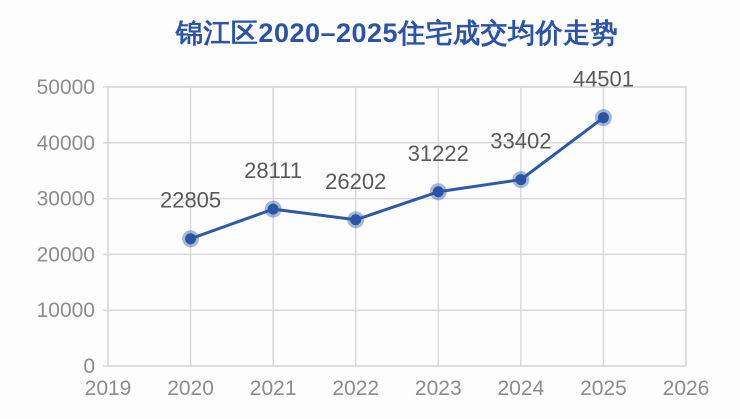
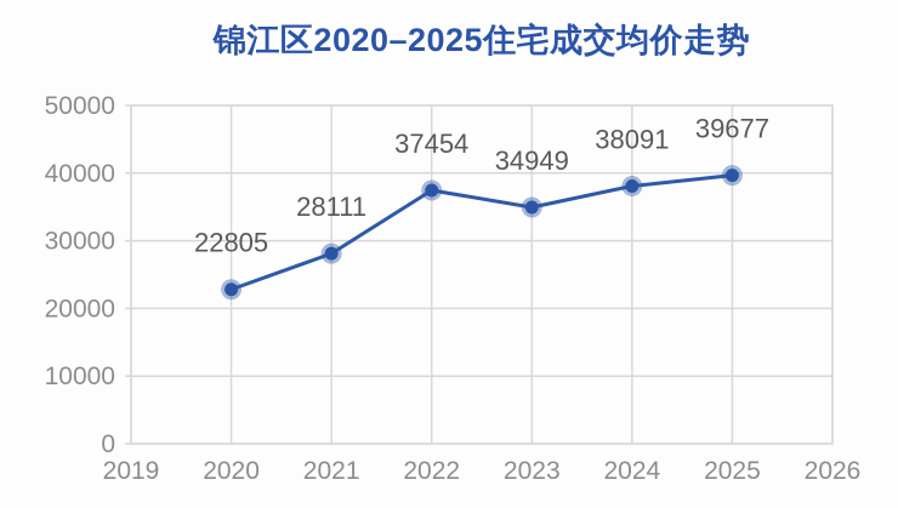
2022: 26202 -> 37454
2023: 31222 -> 34949
2024: 33402 -> 38091
2025: 44501 -> 39677
